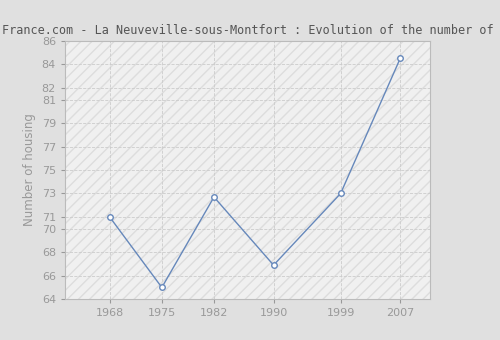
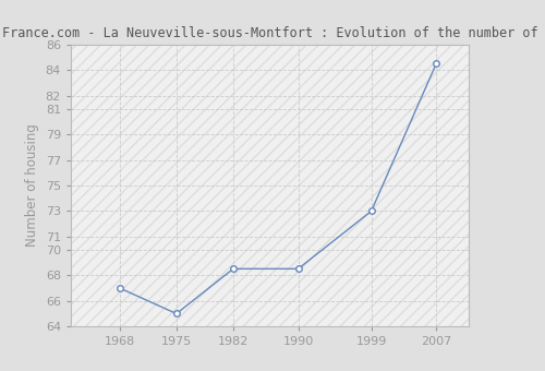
1968: 71.0 -> 67.0
1982: 72.7 -> 68.5
1990: 66.9 -> 68.5
